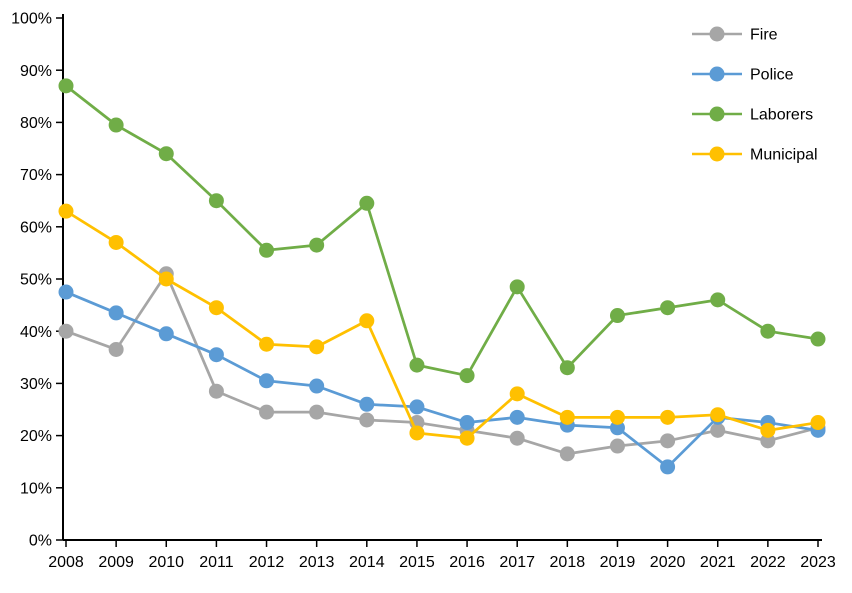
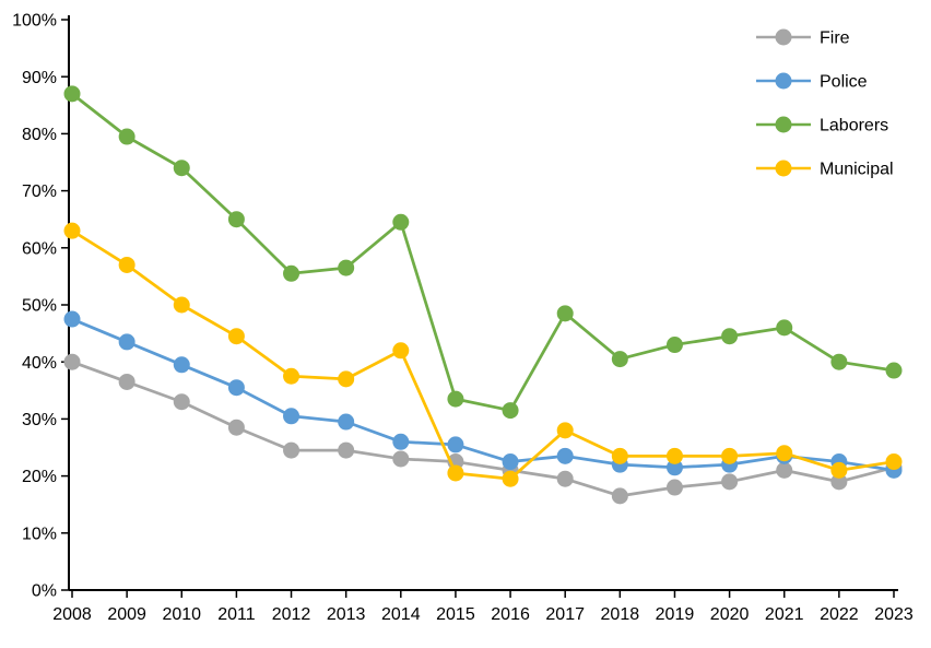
Fire/2010: 51% -> 33%
Laborers/2018: 33% -> 40%
Police/2020: 14% -> 22%
